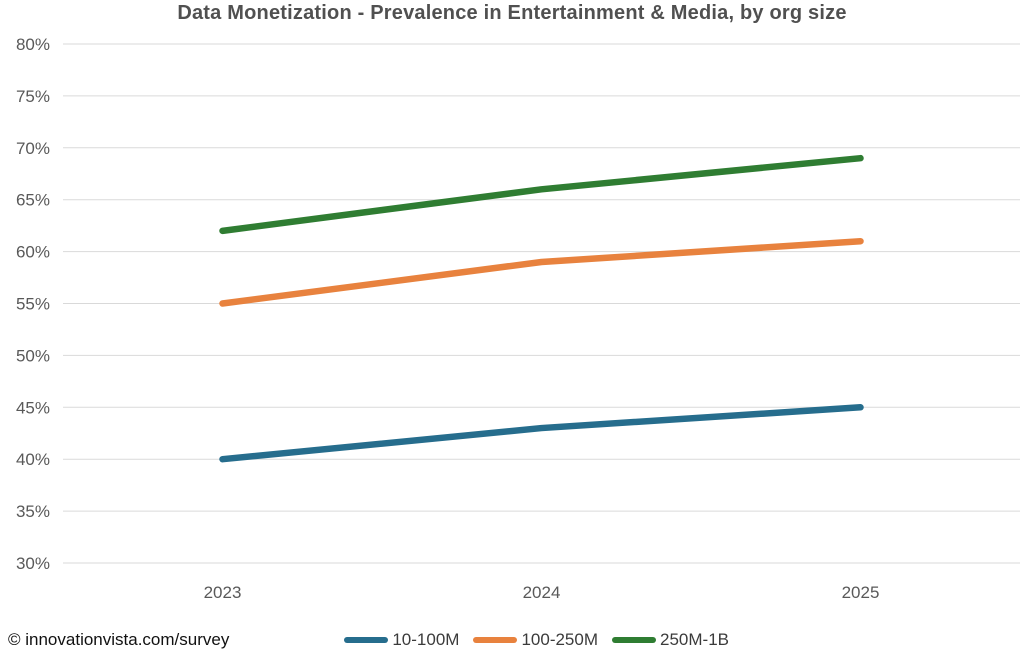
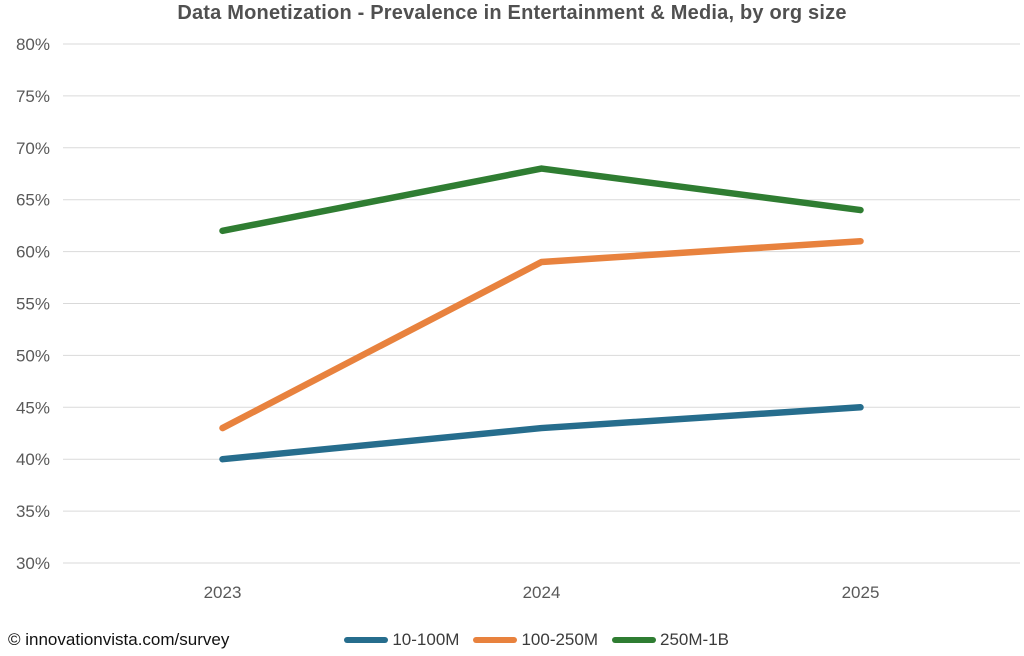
100-250M/2023: 55% -> 43%
250M-1B/2024: 66% -> 68%
250M-1B/2025: 69% -> 64%
